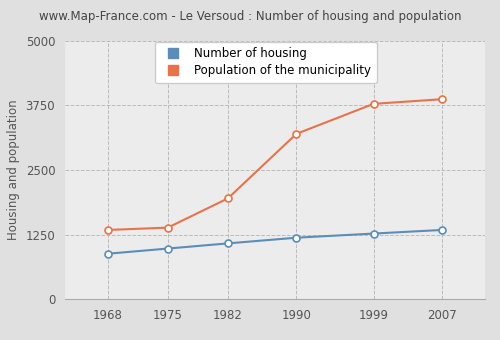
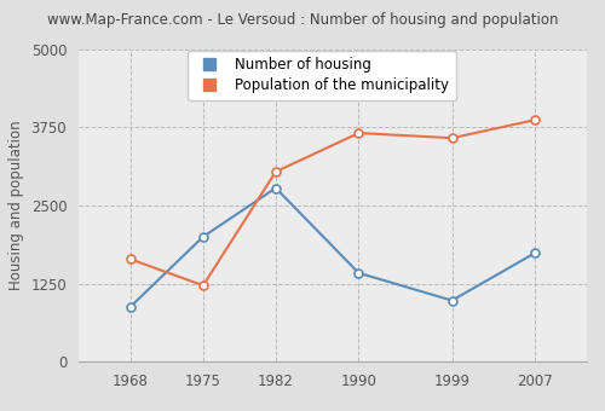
Population of the municipality/1968: 1340 -> 1640
Number of housing/1975: 980 -> 2000
Population of the municipality/1975: 1380 -> 1220
Number of housing/1982: 1080 -> 2780
Population of the municipality/1982: 1950 -> 3040
Number of housing/1990: 1190 -> 1420
Population of the municipality/1990: 3200 -> 3660
Number of housing/1999: 1270 -> 980
Population of the municipality/1999: 3780 -> 3580
Number of housing/2007: 1340 -> 1740
